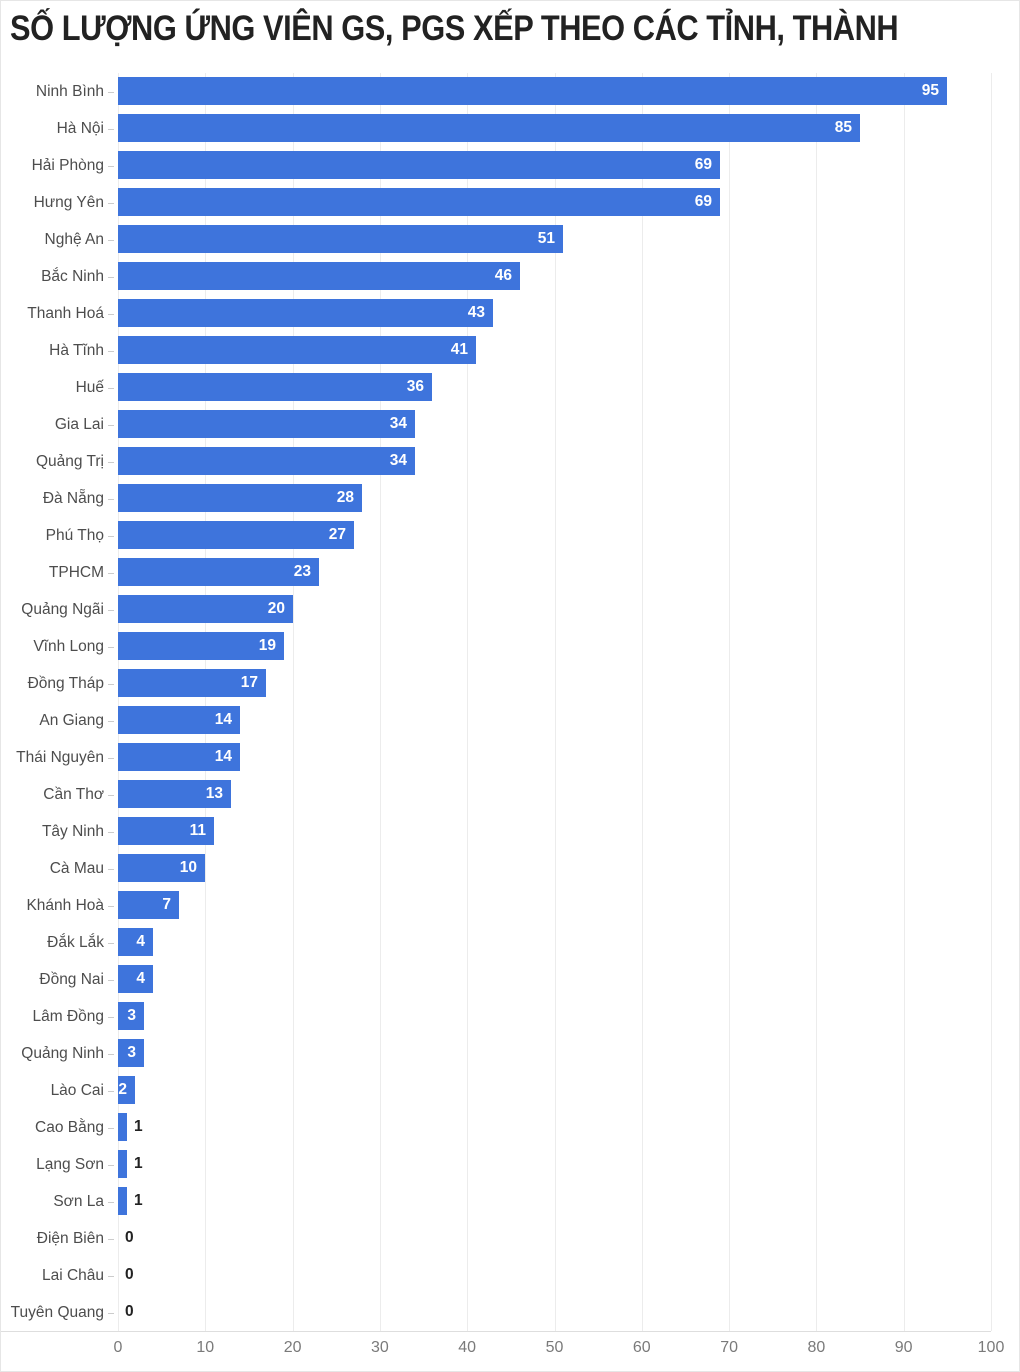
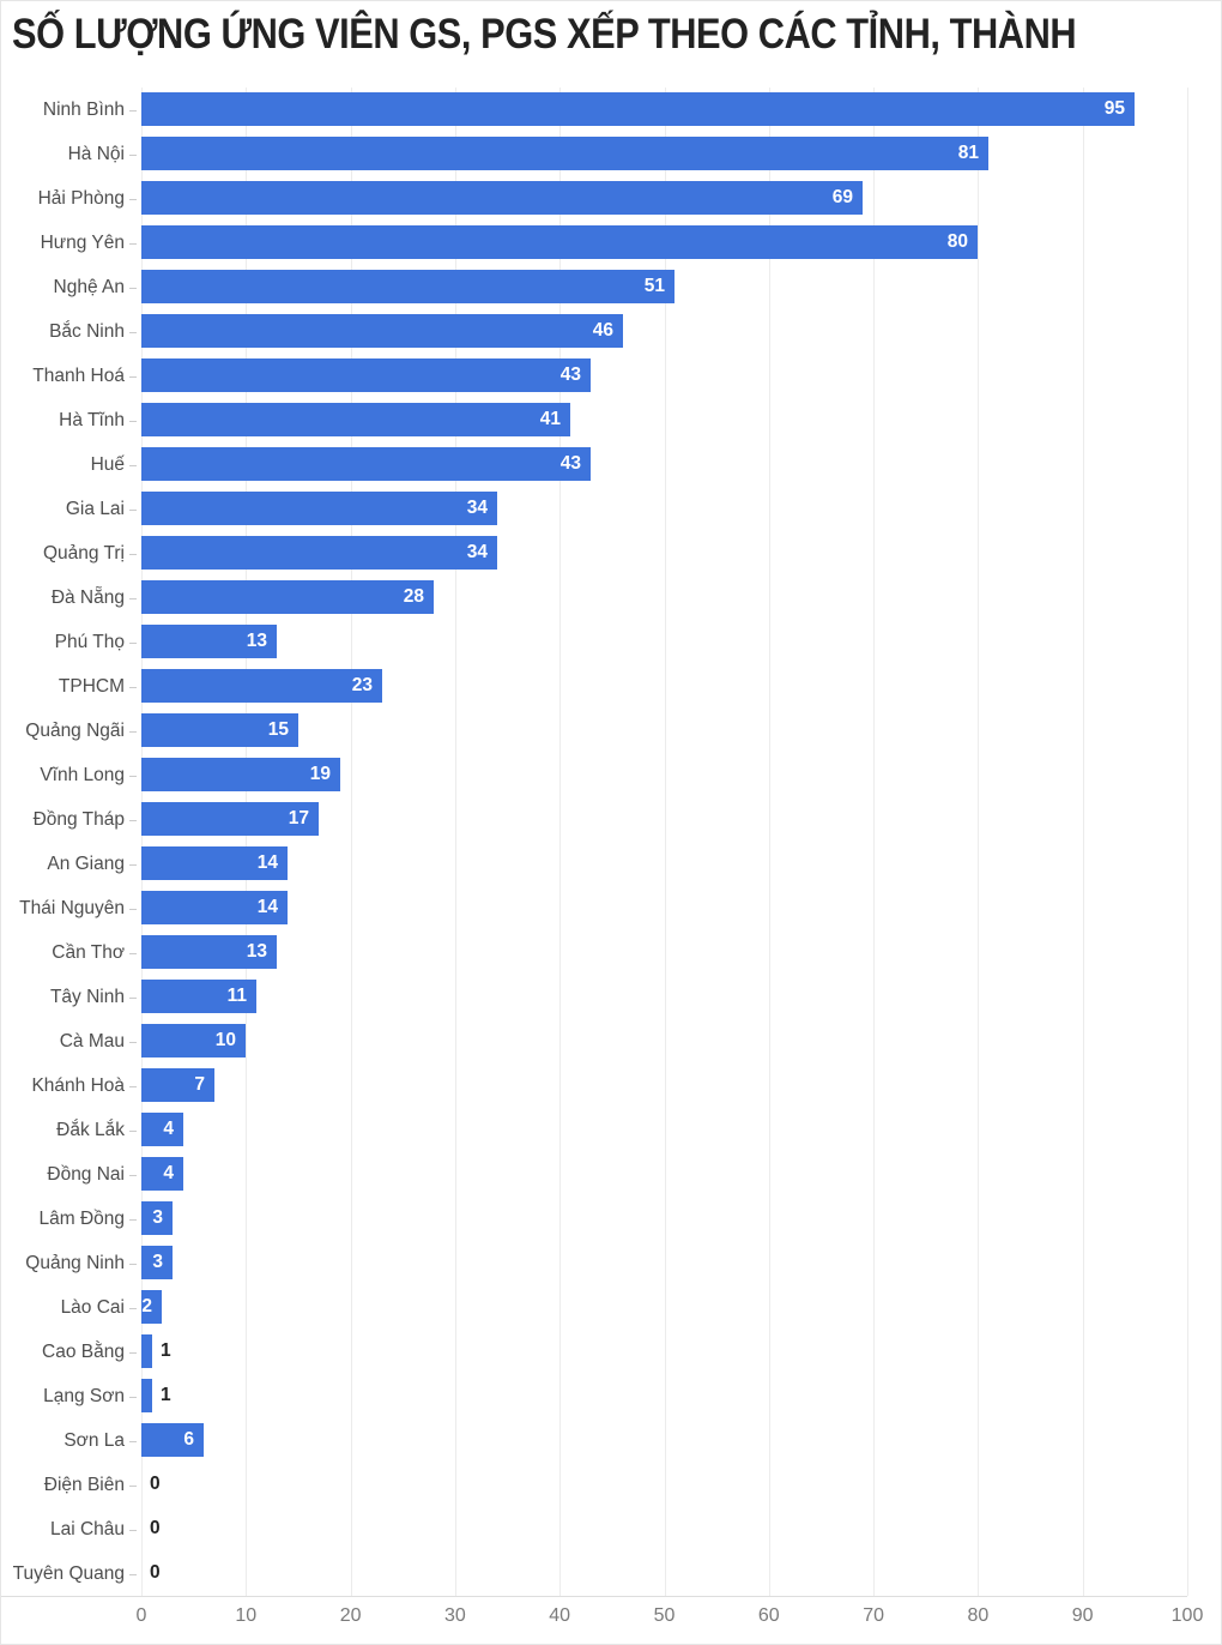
Hà Nội: 85 -> 81
Hưng Yên: 69 -> 80
Huế: 36 -> 43
Phú Thọ: 27 -> 13
Quảng Ngãi: 20 -> 15
Sơn La: 1 -> 6
